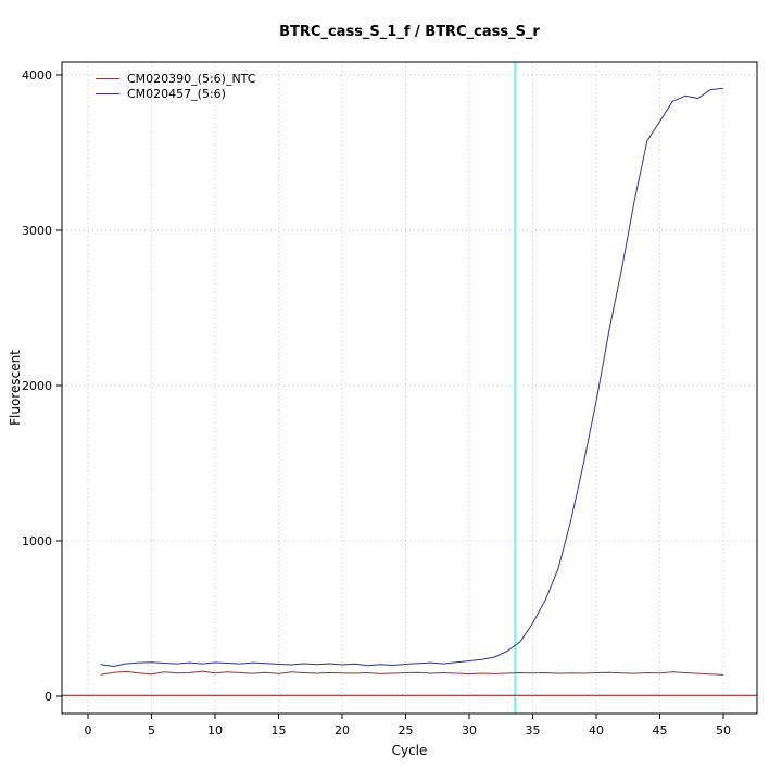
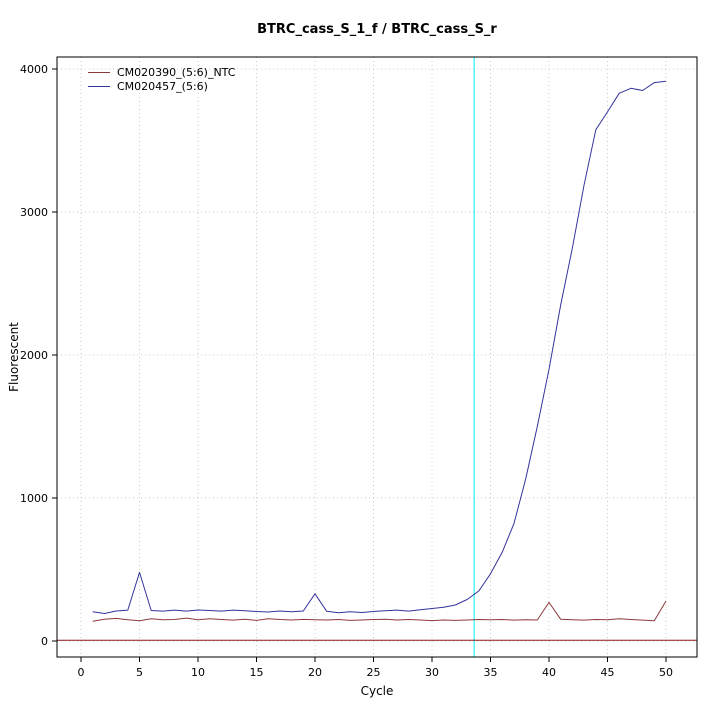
CM020457_(5:6)/5: 220 -> 480
CM020457_(5:6)/20: 200 -> 330
CM020390_(5:6)_NTC/40: 150 -> 270
CM020390_(5:6)_NTC/50: 140 -> 280
